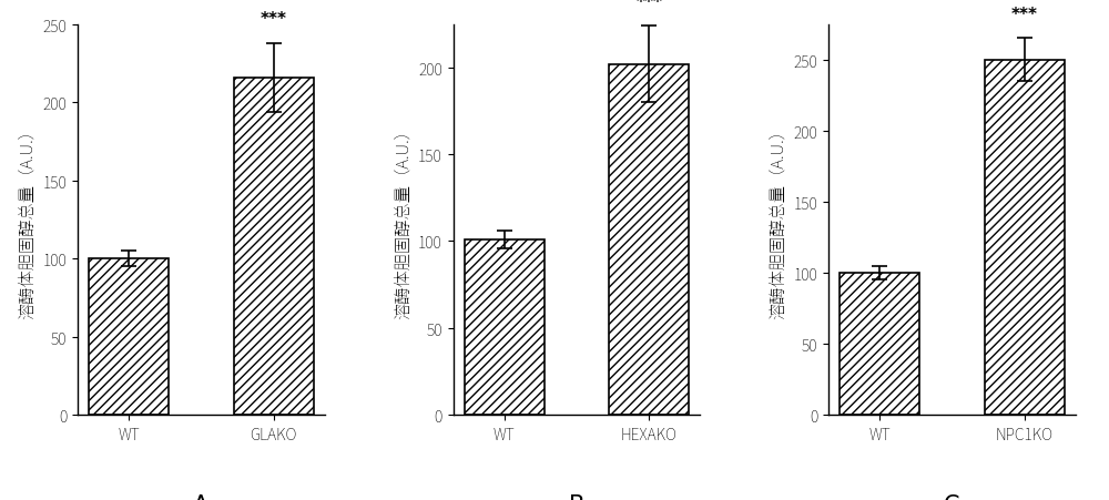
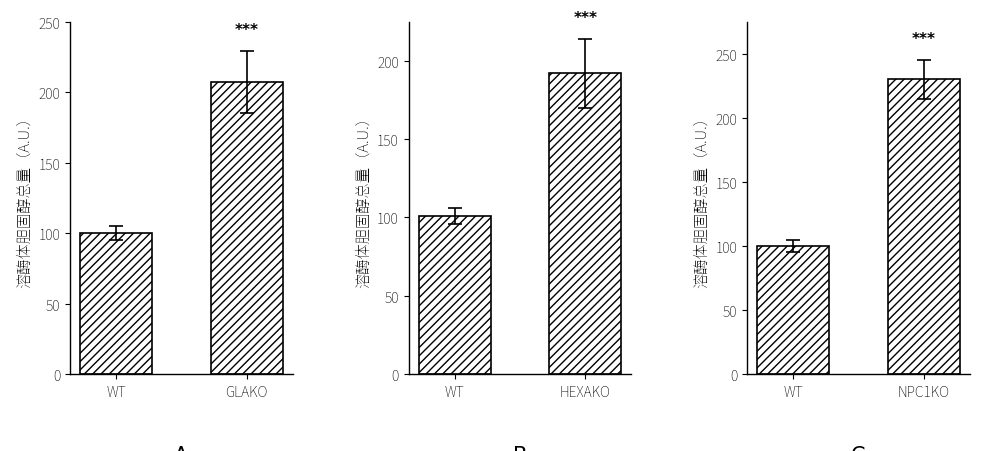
GLAKO: 216 -> 207
HEXAKO: 202 -> 192
NPC1KO: 250 -> 230
